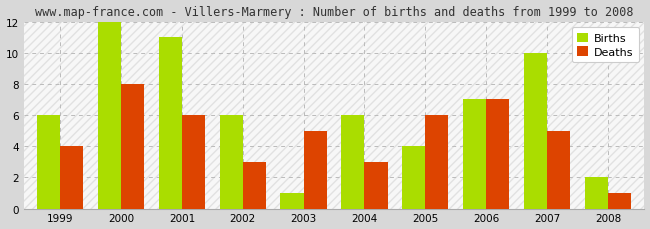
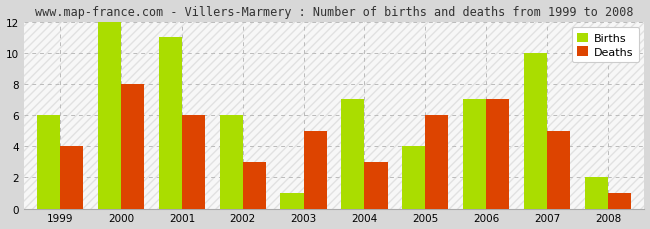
Births/2004: 6 -> 7
